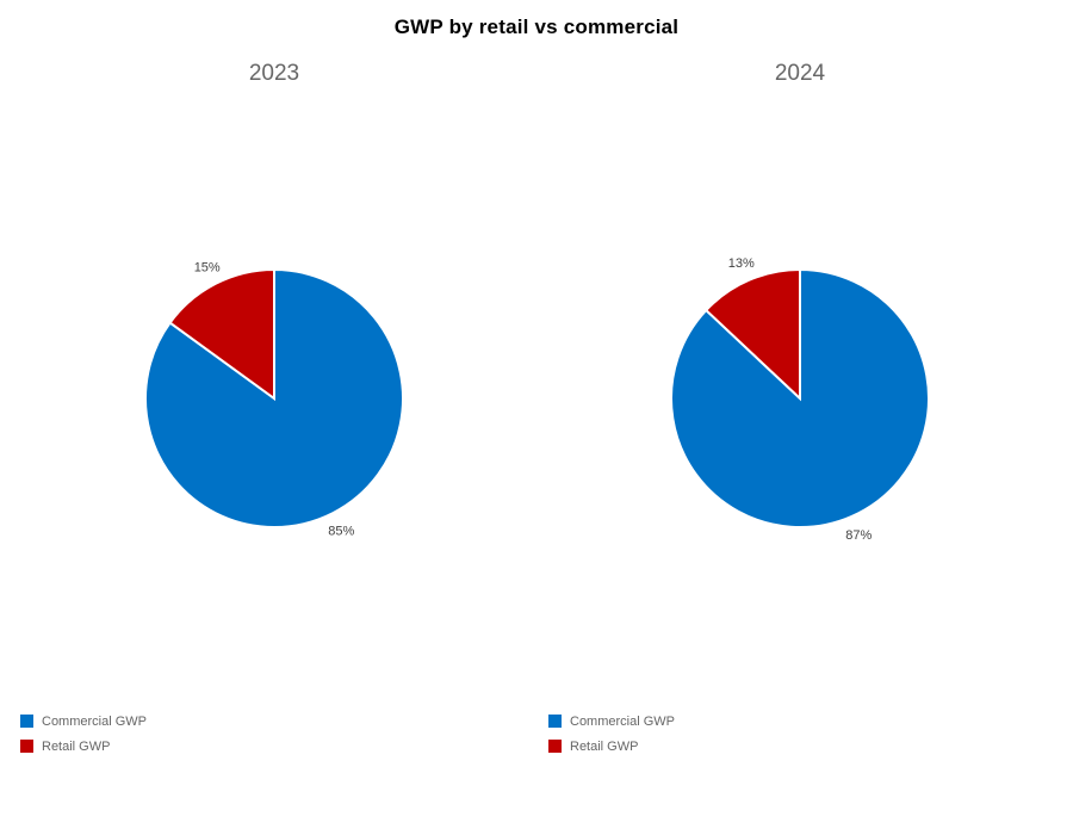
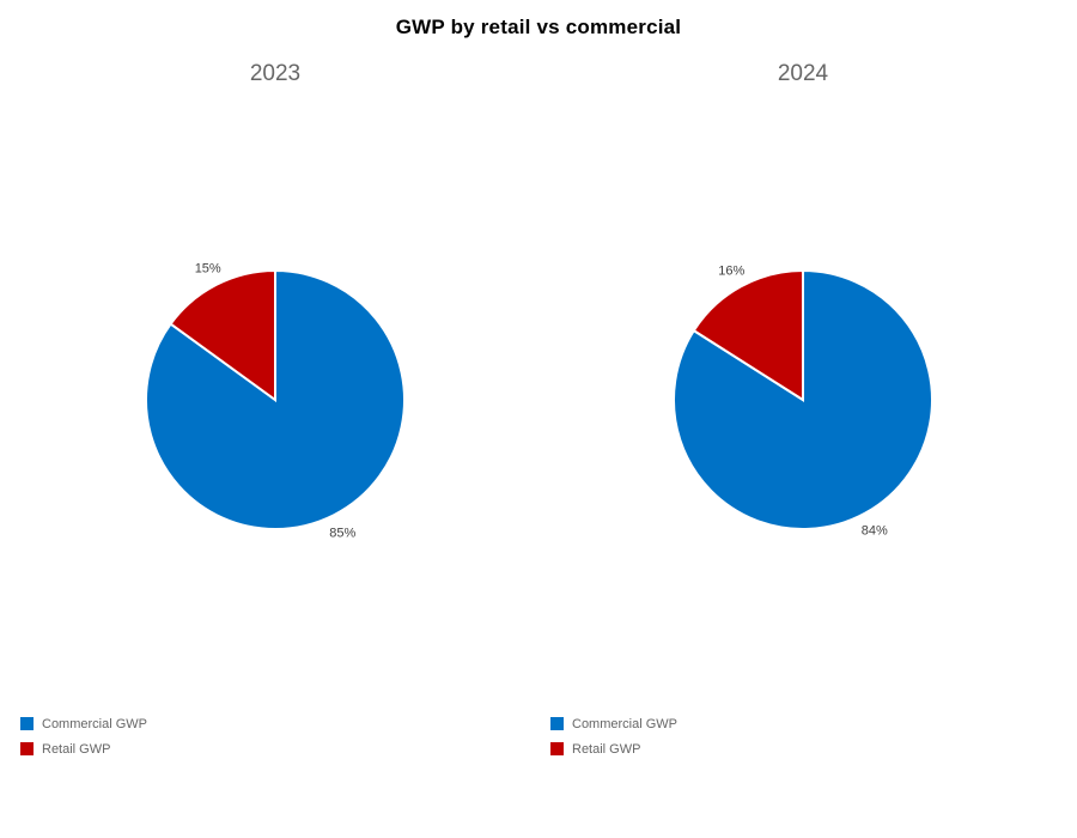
2024/Commercial GWP: 87% -> 84%
2024/Retail GWP: 13% -> 16%
